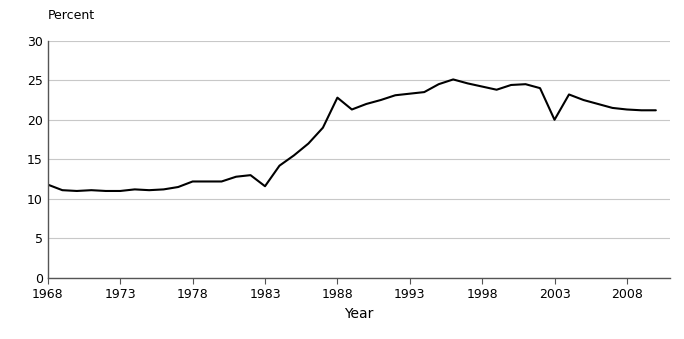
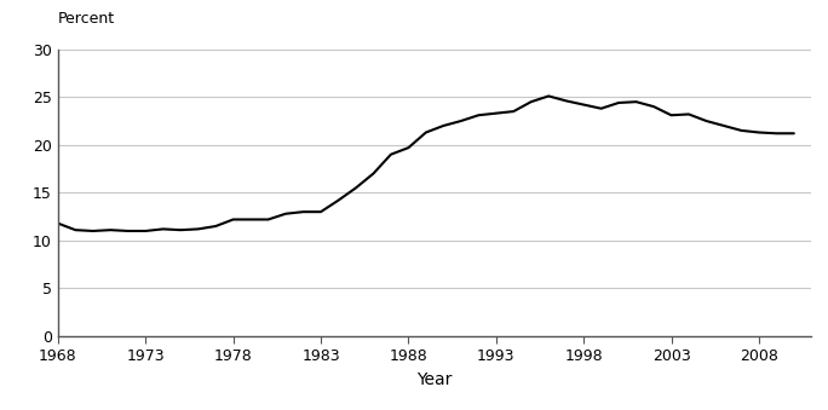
1983: 11.6 -> 13.0
1988: 22.8 -> 19.7
2003: 20.0 -> 23.1
